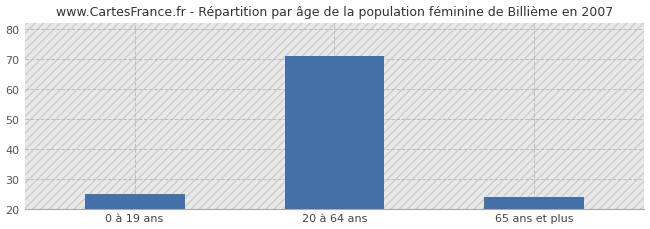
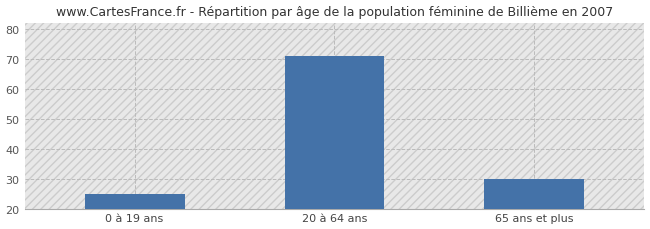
65 ans et plus: 24 -> 30
